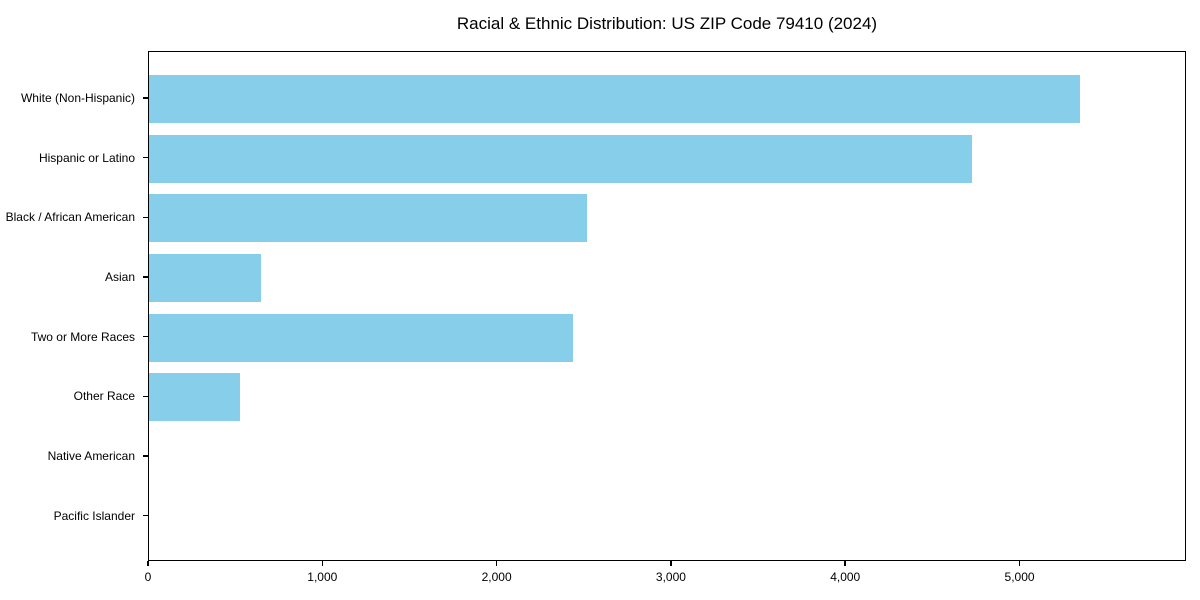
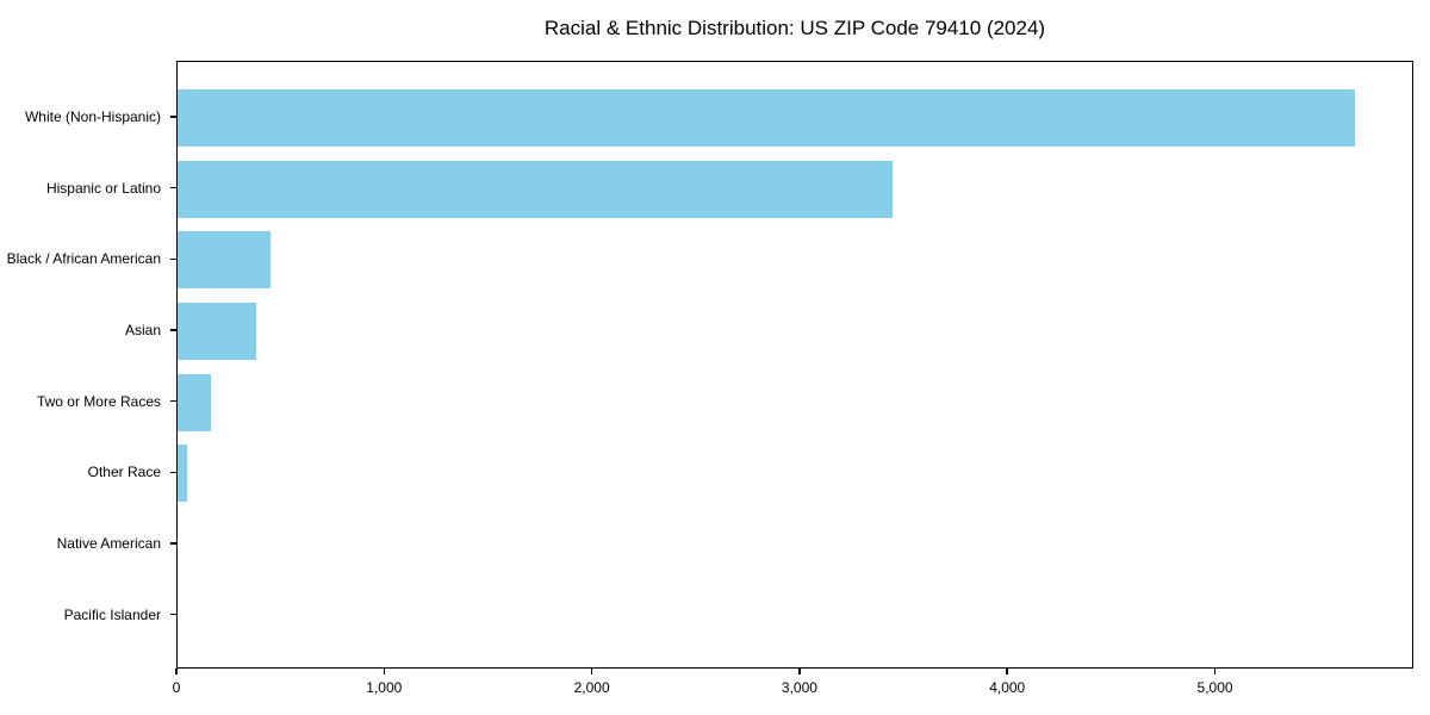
White (Non-Hispanic): 5340 -> 5670
Hispanic or Latino: 4720 -> 3440
Black / African American: 2510 -> 440
Asian: 640 -> 380
Two or More Races: 2430 -> 160
Other Race: 520 -> 40
